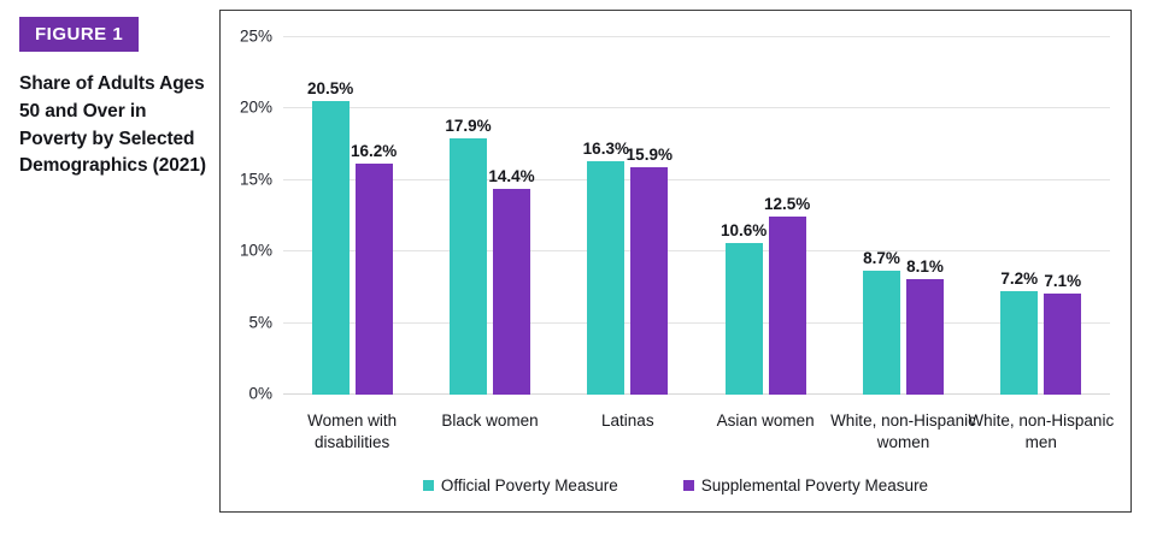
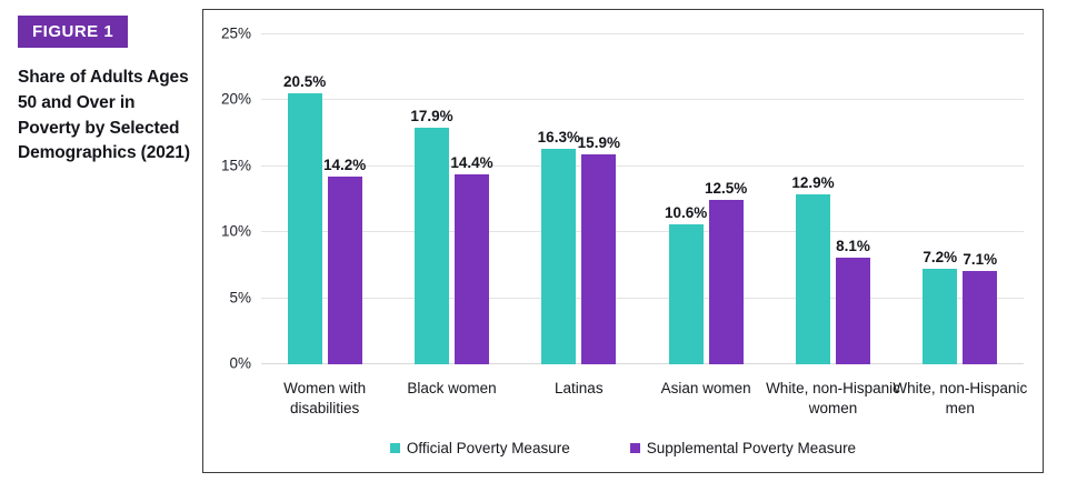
Supplemental Poverty Measure/Women with disabilities: 16.2% -> 14.2%
Official Poverty Measure/White, non-Hispanic women: 8.7% -> 12.9%
